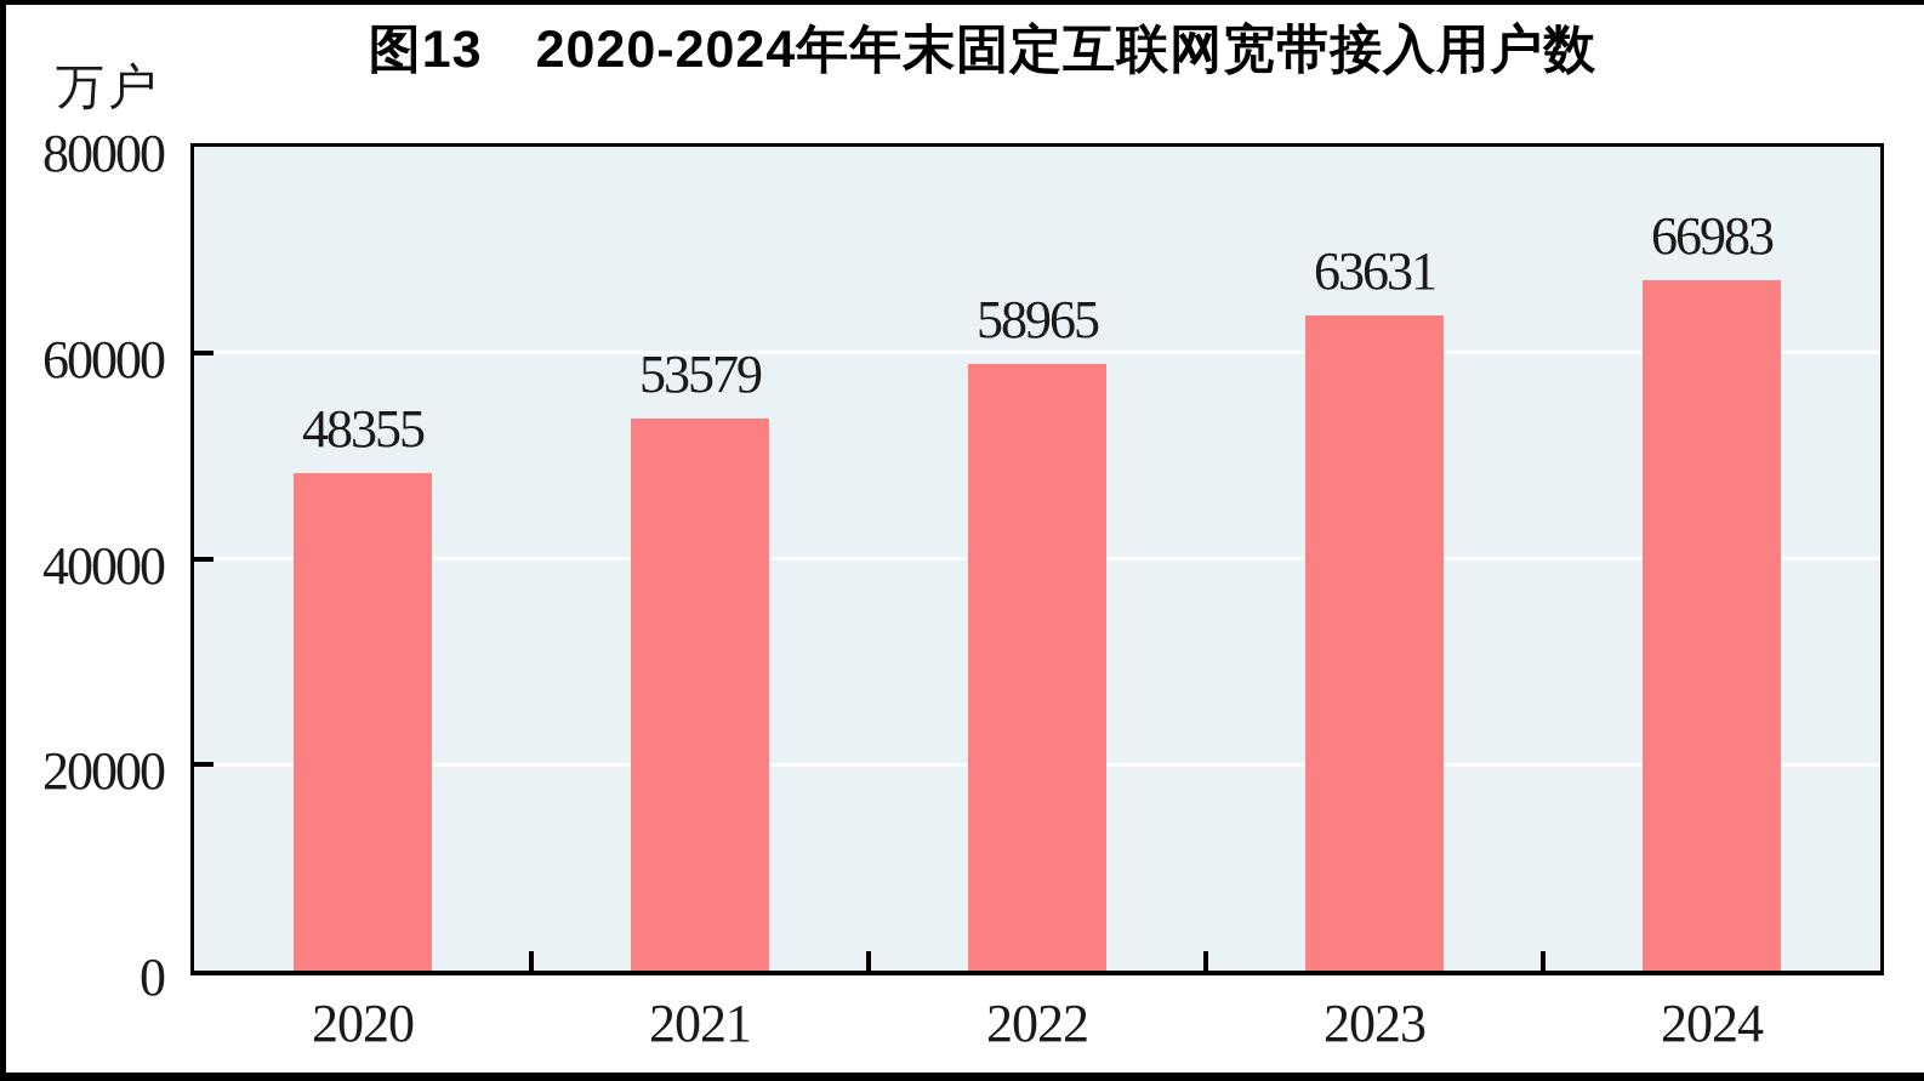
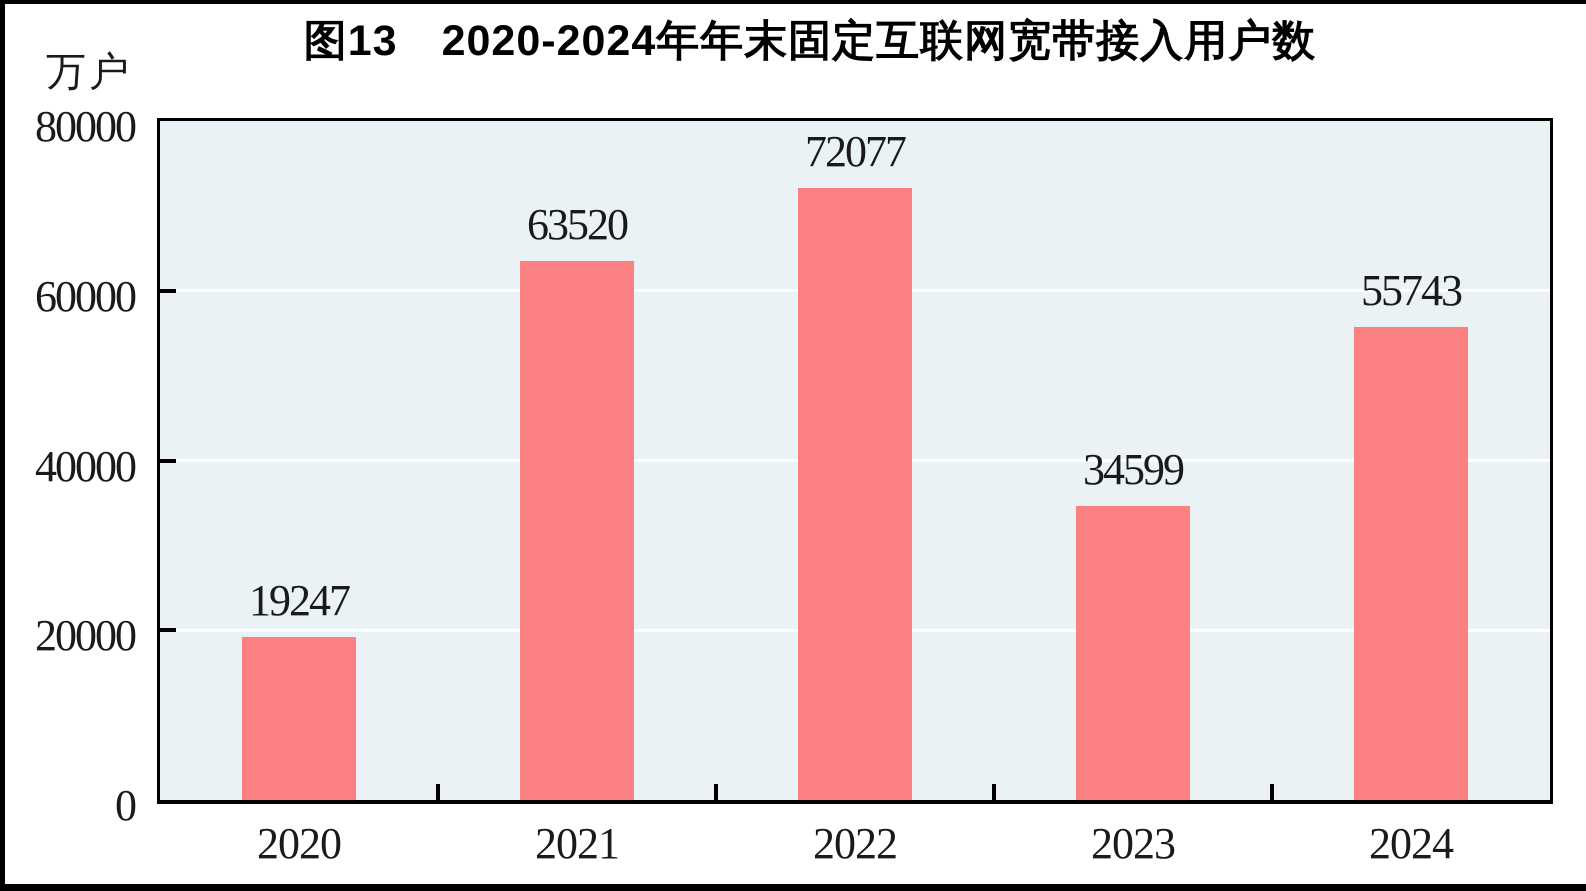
2020: 48355 -> 19247
2021: 53579 -> 63520
2022: 58965 -> 72077
2023: 63631 -> 34599
2024: 66983 -> 55743
